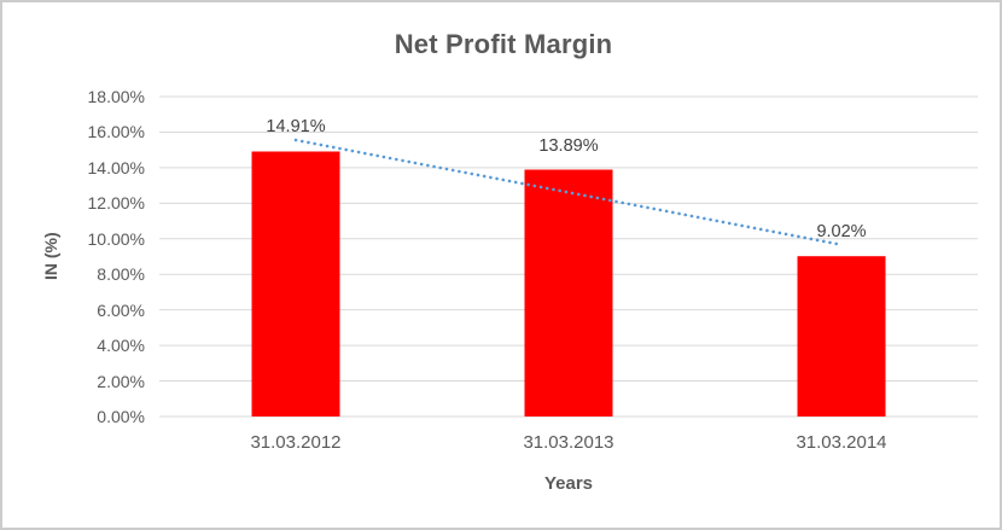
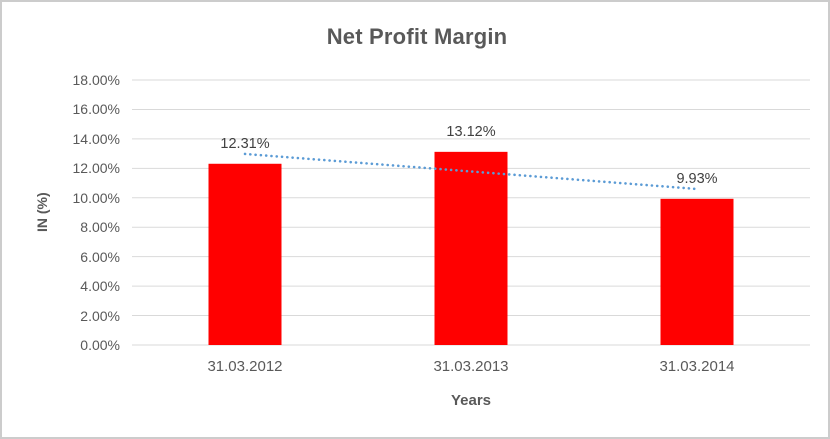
31.03.2012: 14.91% -> 12.31%
31.03.2013: 13.89% -> 13.12%
31.03.2014: 9.02% -> 9.93%
